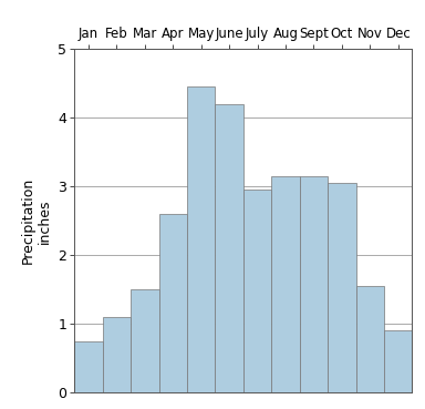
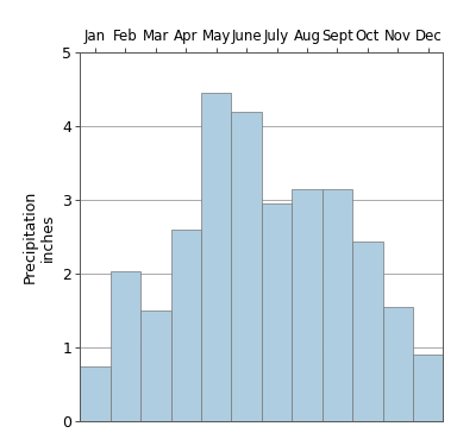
Feb: 1.10 -> 2.04
Oct: 3.05 -> 2.44
